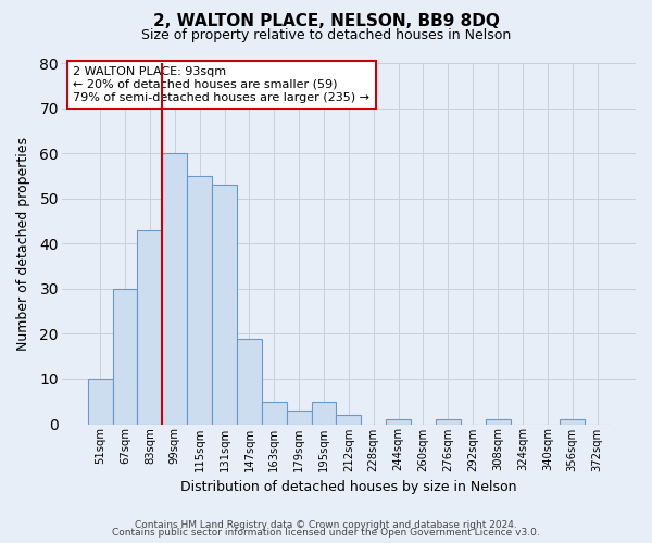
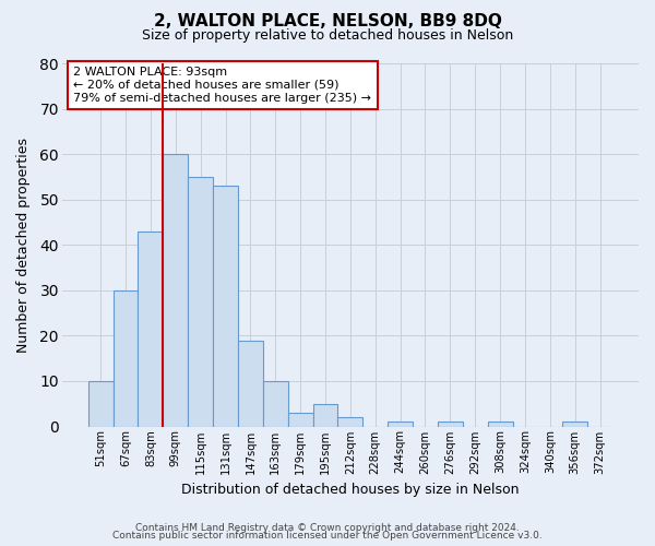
163sqm: 5 -> 10
